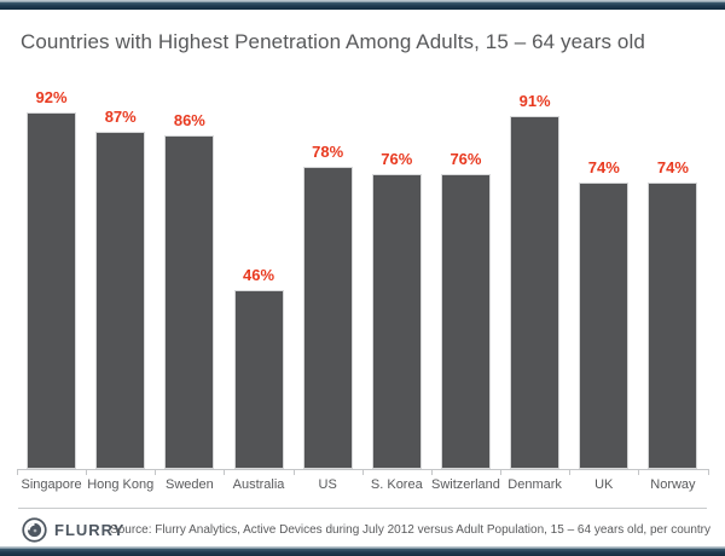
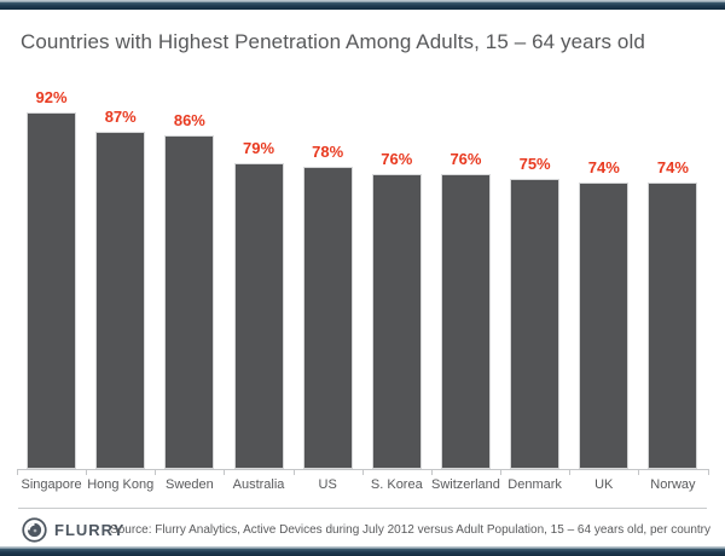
Australia: 46% -> 79%
Denmark: 91% -> 75%
